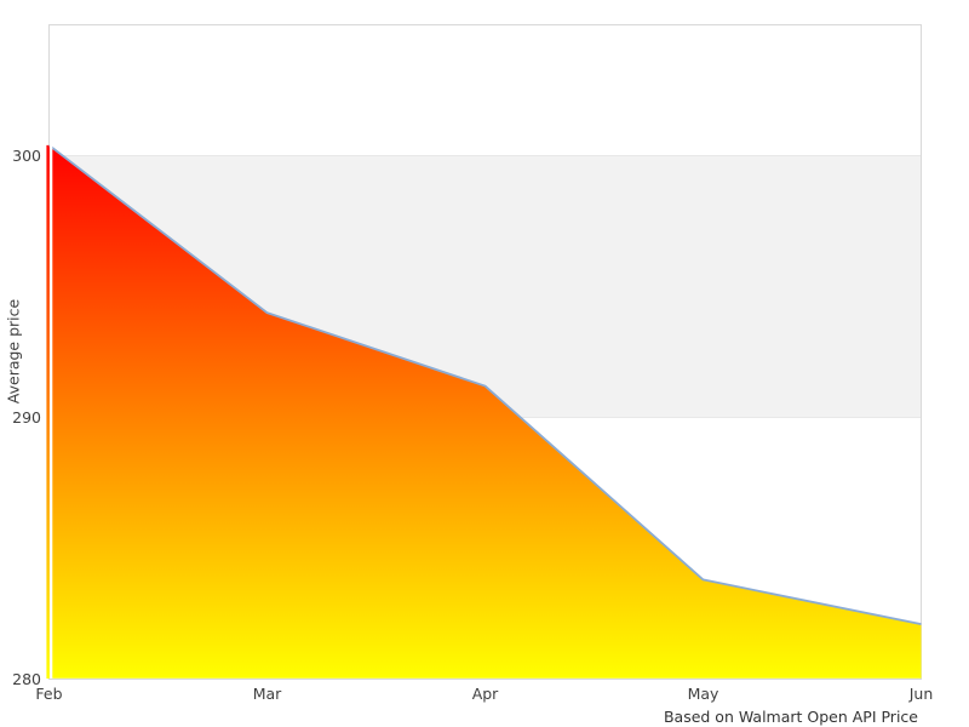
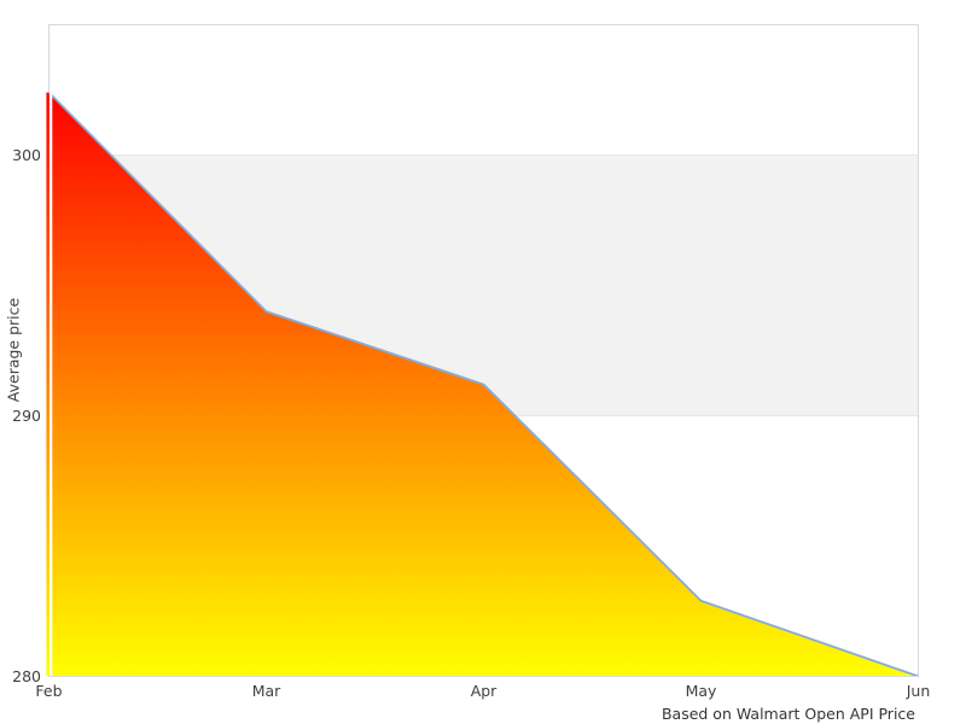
Feb: 300.4 -> 302.4
May: 283.8 -> 282.9
Jun: 282.1 -> 280.0
